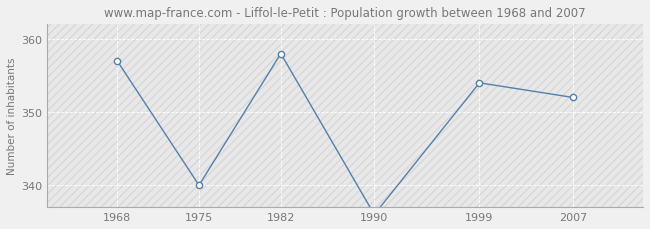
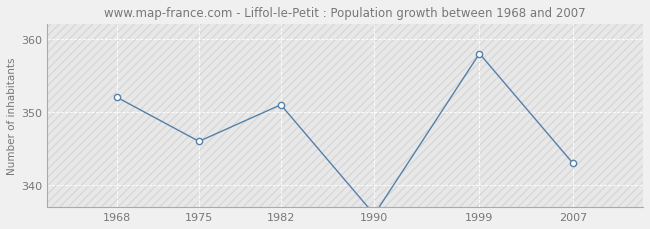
1968: 357 -> 352
1975: 340 -> 346
1982: 358 -> 351
1999: 354 -> 358
2007: 352 -> 343
